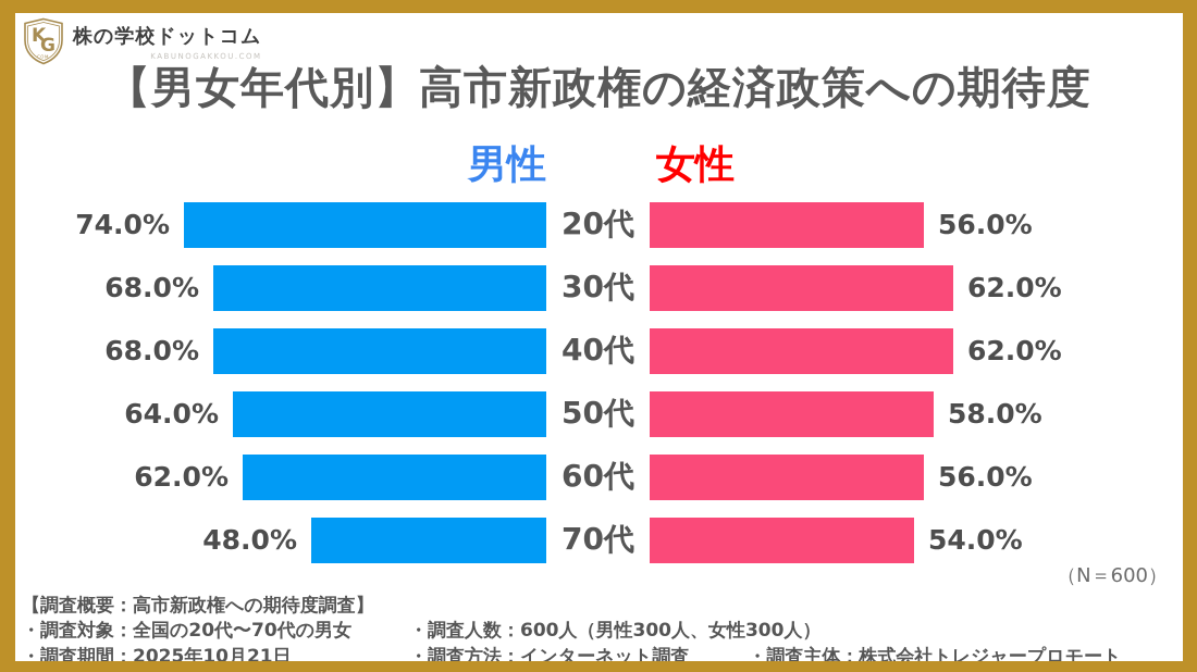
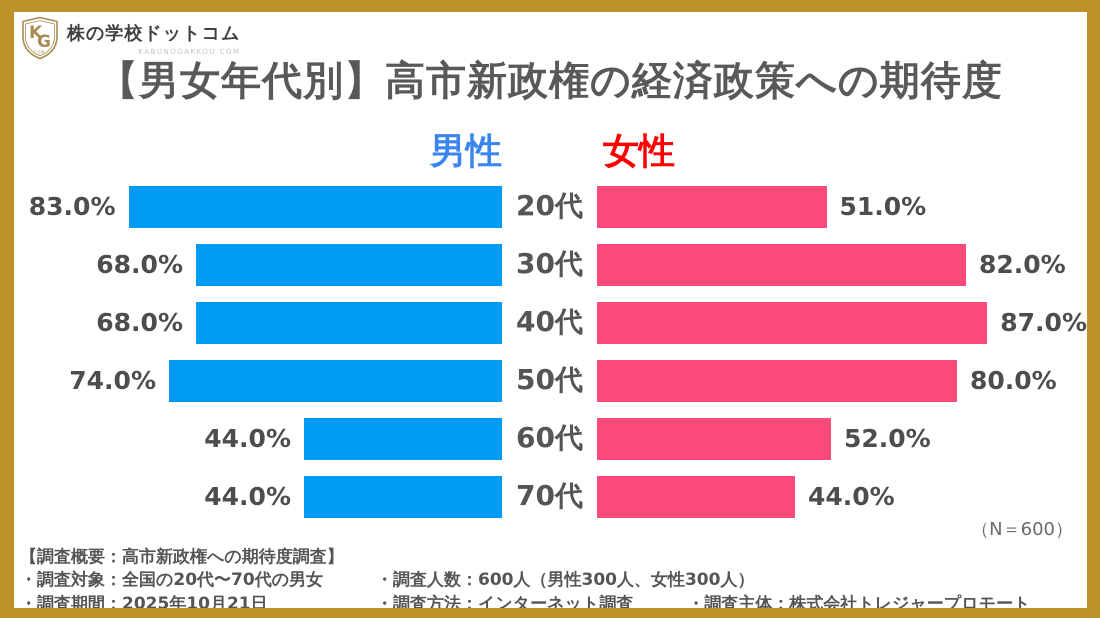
男性/20代: 74.0% -> 83.0%
女性/20代: 56.0% -> 51.0%
女性/30代: 62.0% -> 82.0%
女性/40代: 62.0% -> 87.0%
男性/50代: 64.0% -> 74.0%
女性/50代: 58.0% -> 80.0%
男性/60代: 62.0% -> 44.0%
女性/60代: 56.0% -> 52.0%
男性/70代: 48.0% -> 44.0%
女性/70代: 54.0% -> 44.0%
